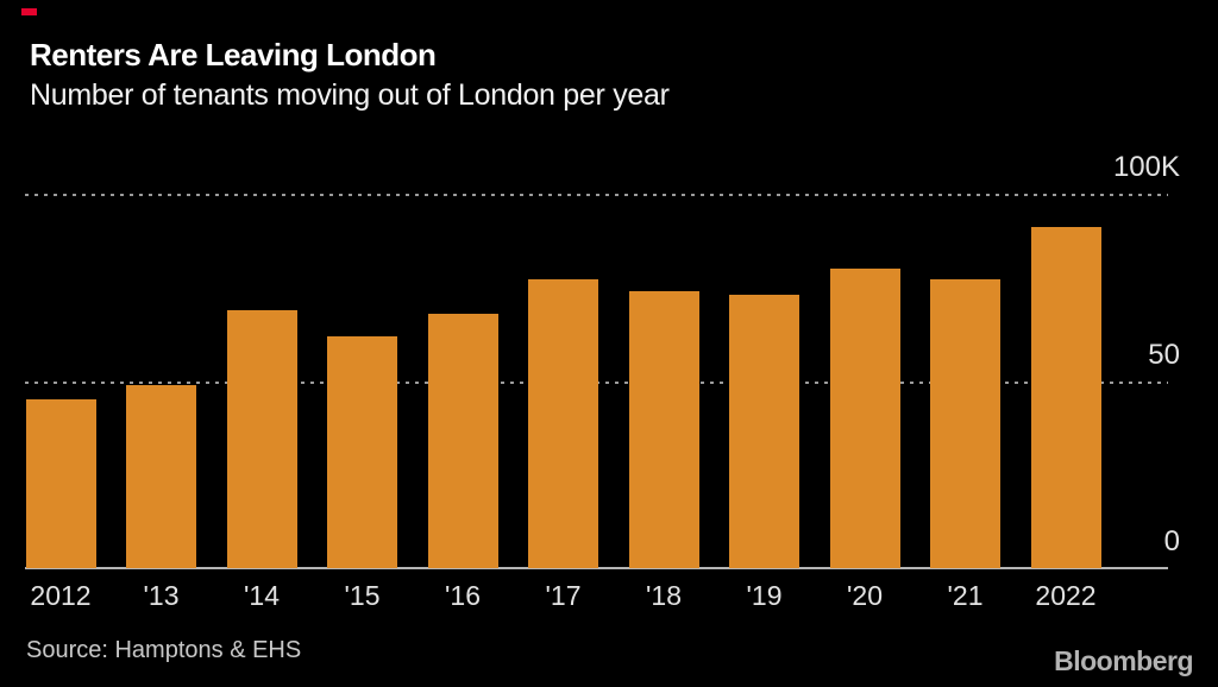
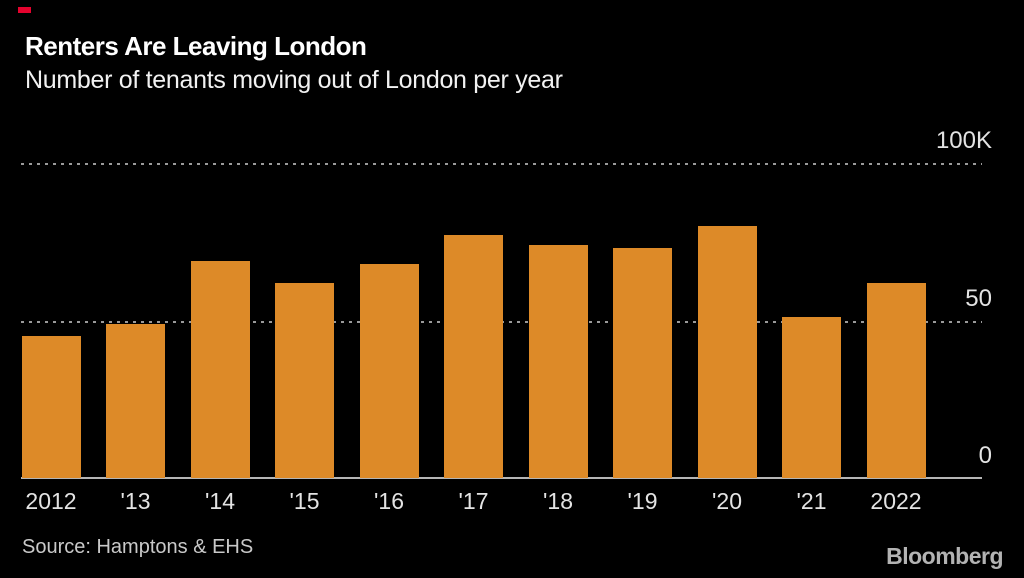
'21: 77K -> 51K
2022: 91K -> 62K
